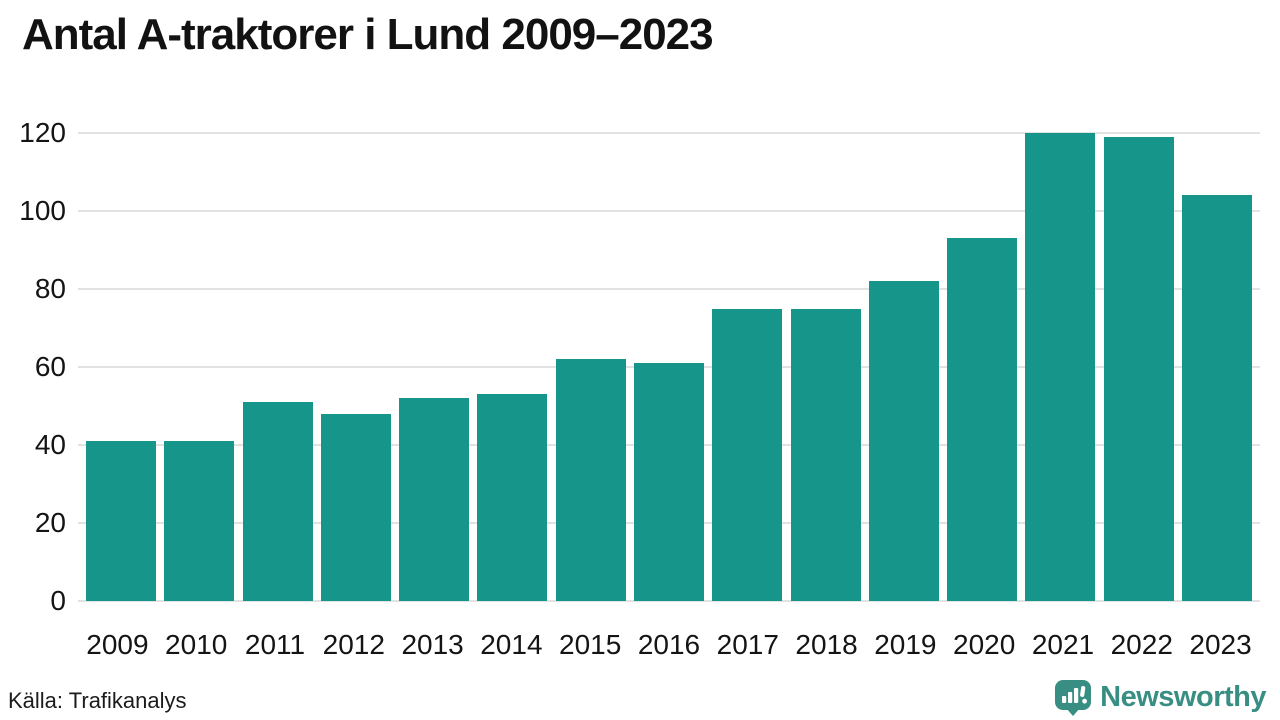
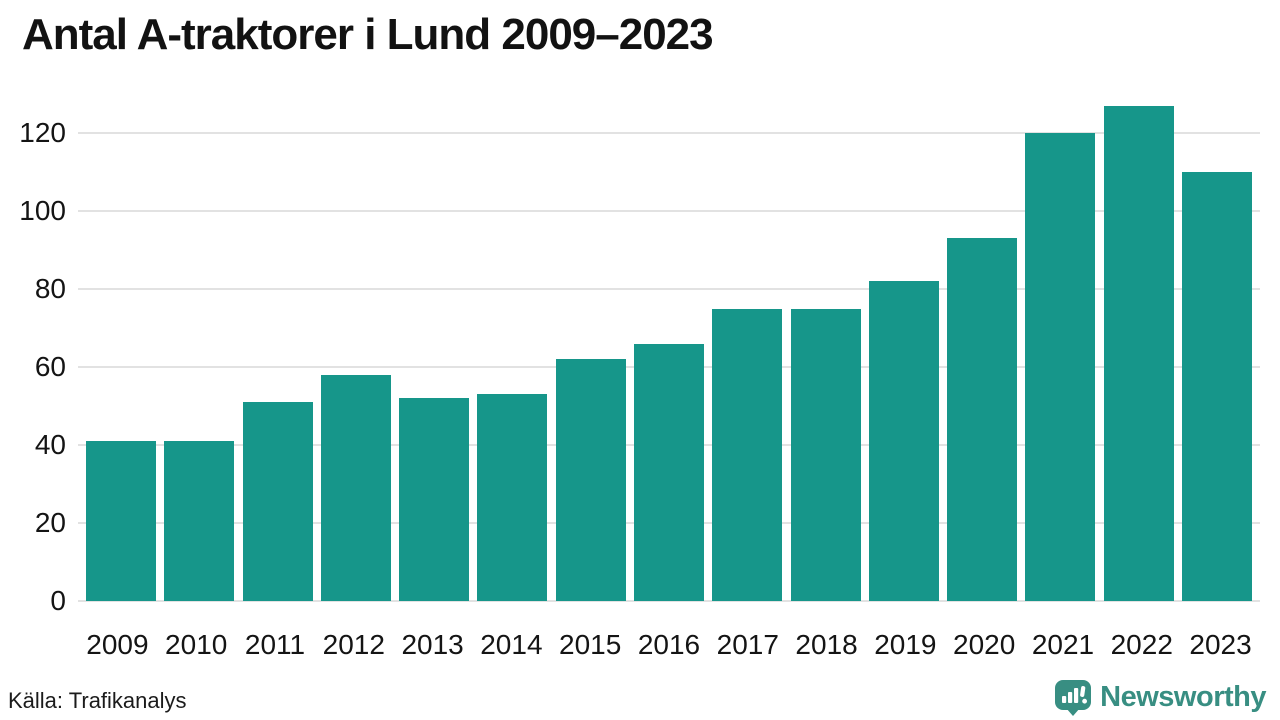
2012: 48 -> 58
2016: 61 -> 66
2022: 119 -> 127
2023: 104 -> 110
